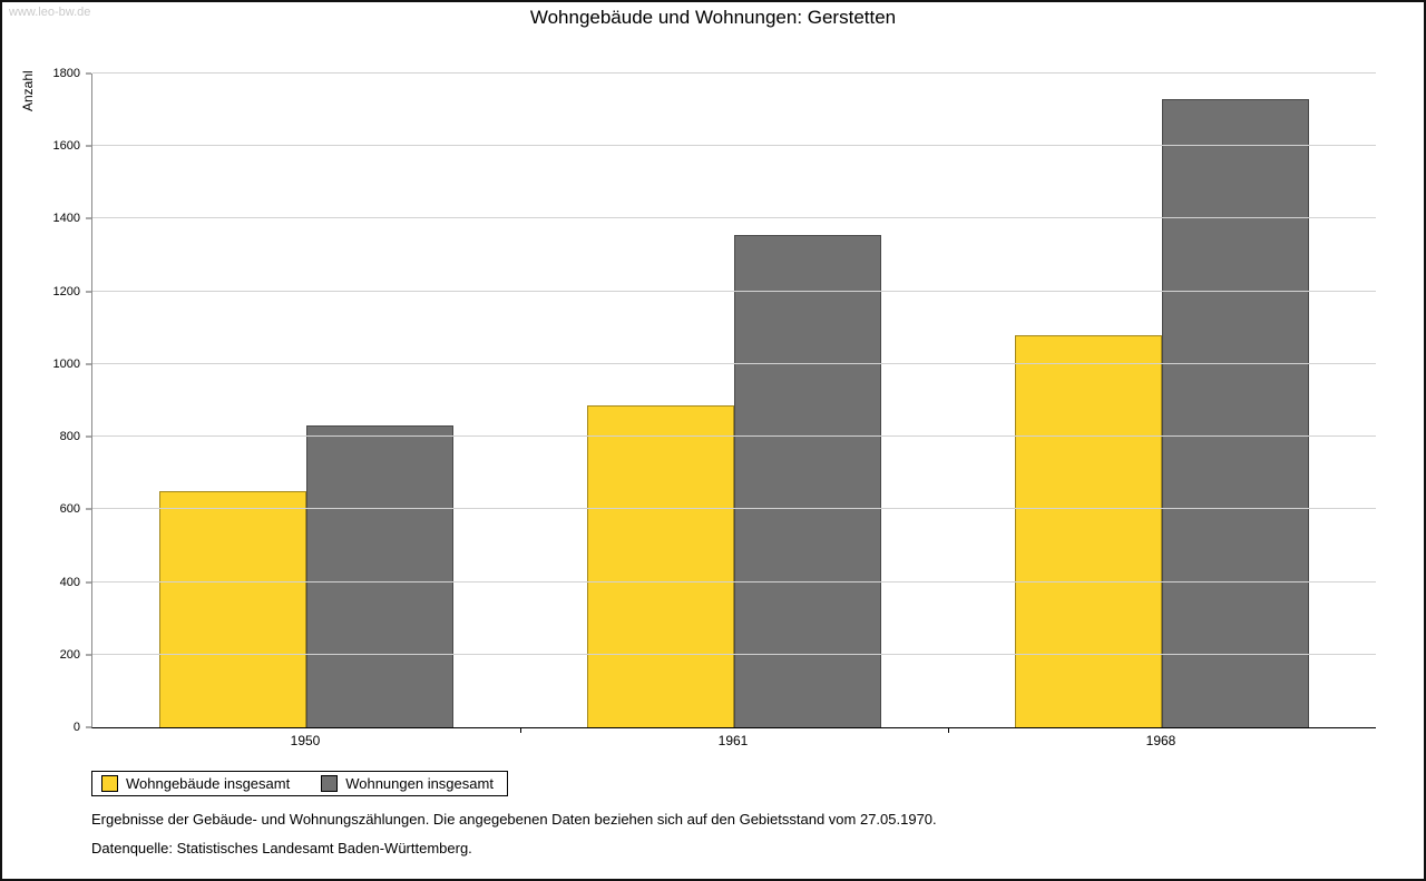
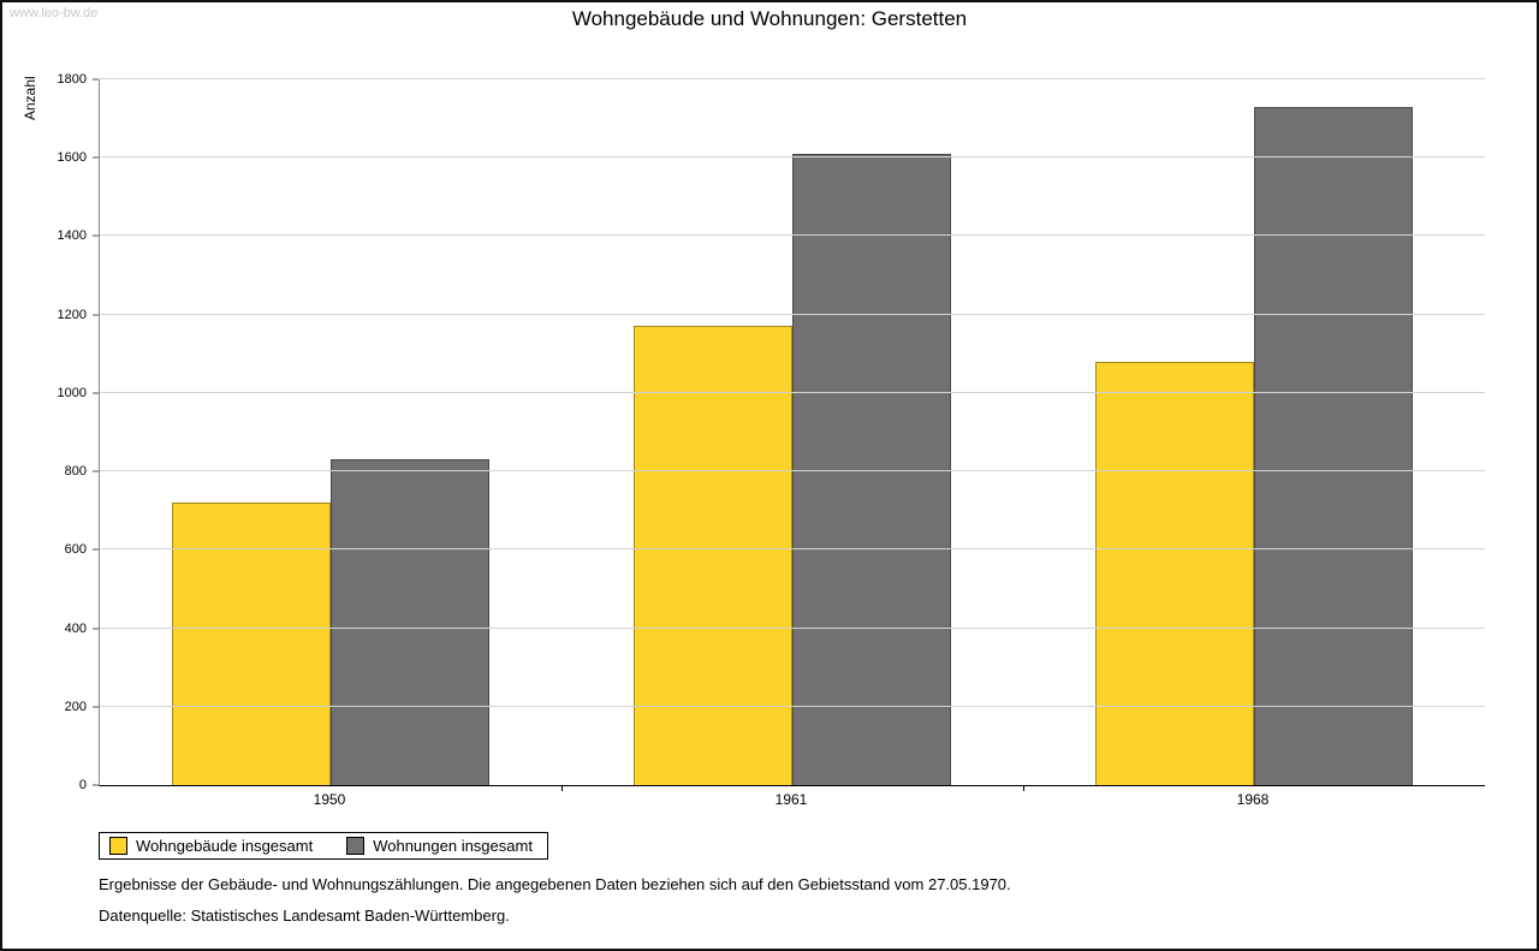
Wohngebäude insgesamt/1950: 650 -> 720
Wohngebäude insgesamt/1961: 880 -> 1170
Wohnungen insgesamt/1961: 1360 -> 1610
